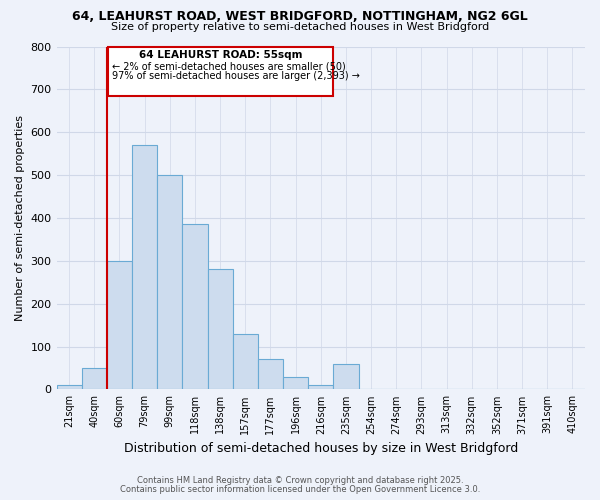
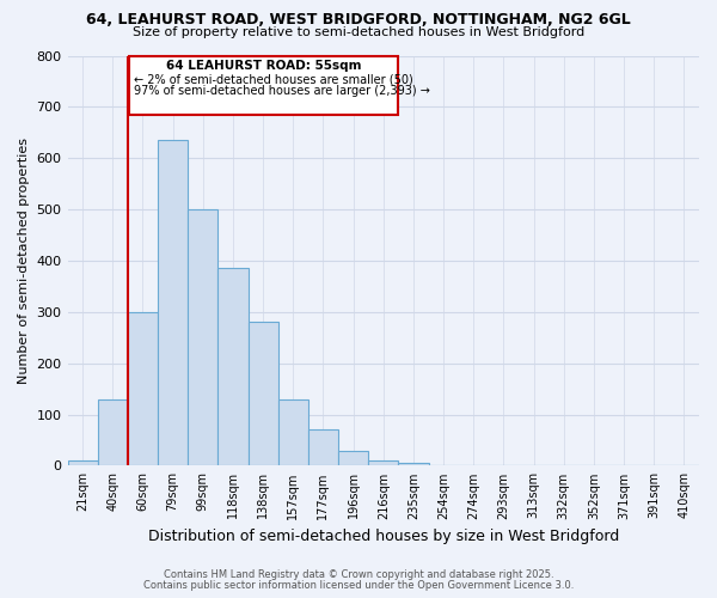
40sqm: 50 -> 130
79sqm: 570 -> 635
235sqm: 60 -> 5
